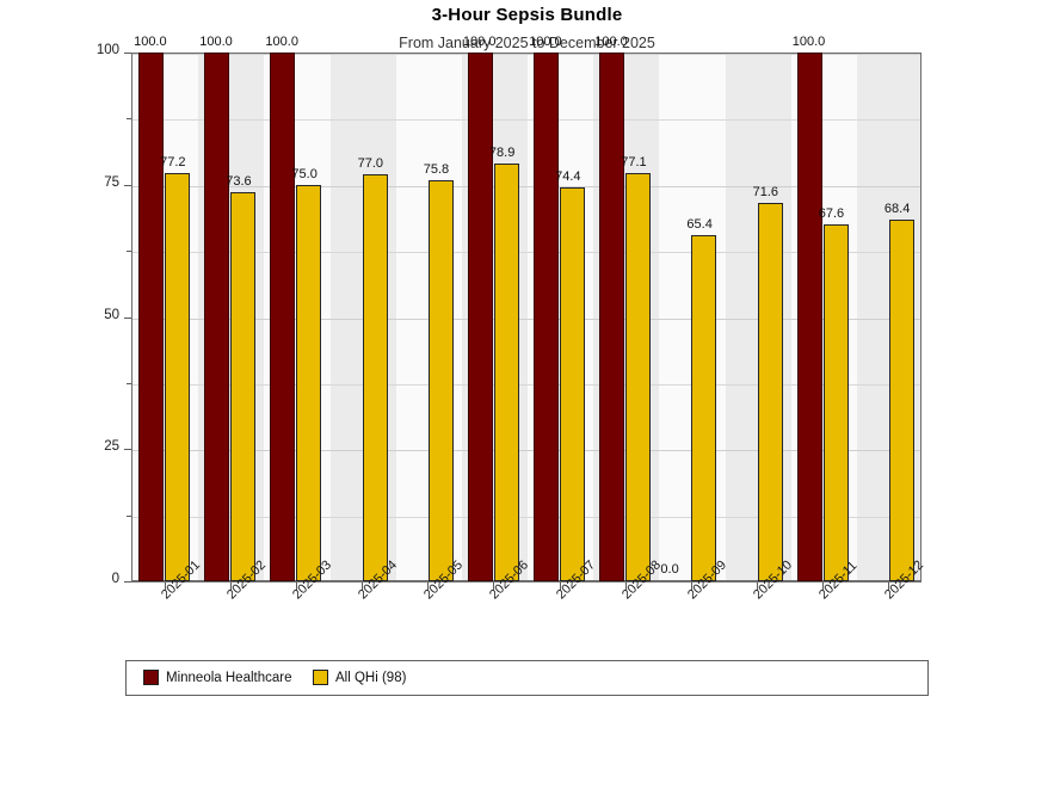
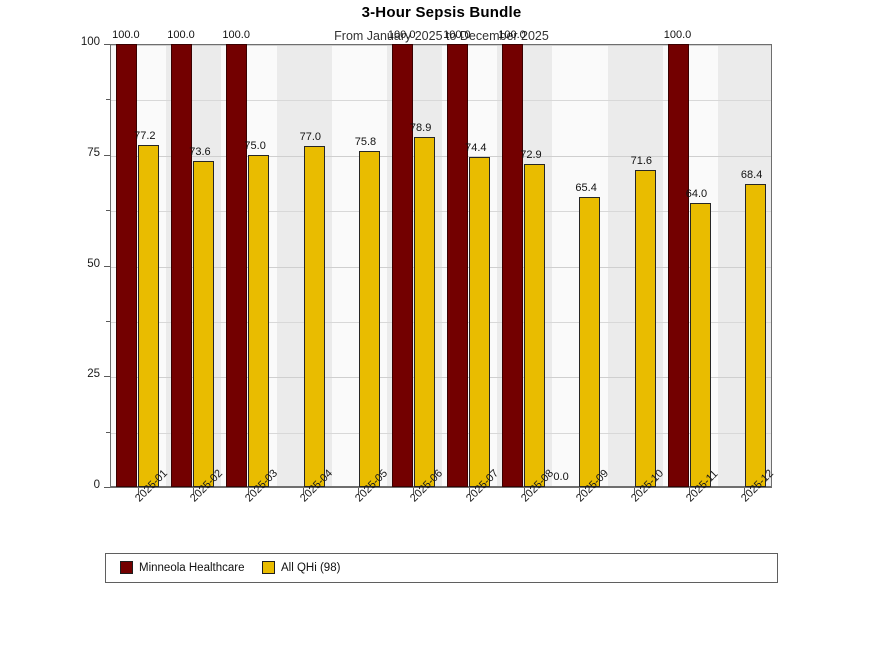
All QHi (98)/2025-08: 77.1 -> 72.9
All QHi (98)/2025-11: 67.6 -> 64.0
